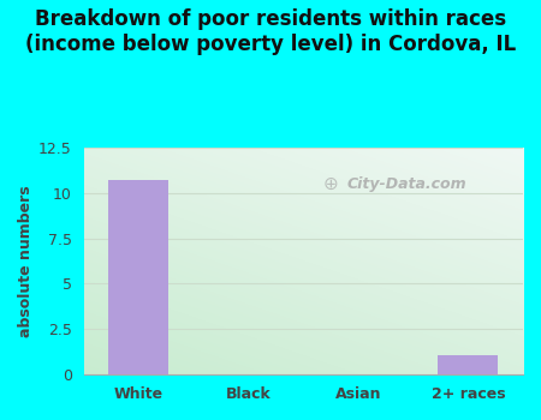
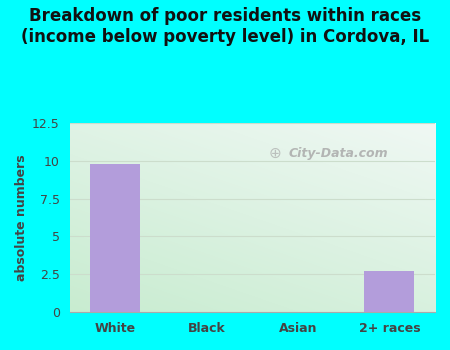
White: 10.7 -> 9.8
2+ races: 1.1 -> 2.7
